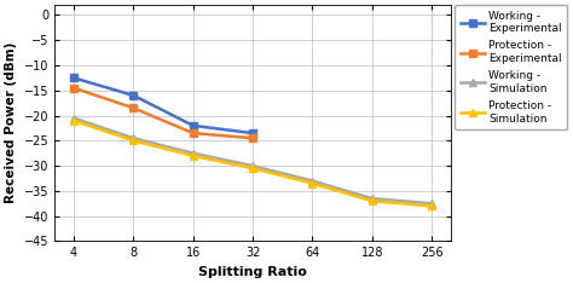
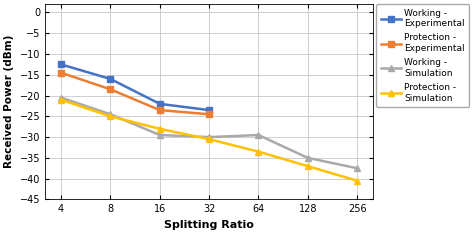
Working - Simulation/16: -27.5 -> -29.5
Working - Simulation/64: -33.0 -> -29.5
Working - Simulation/128: -36.5 -> -35.0
Protection - Simulation/256: -38.0 -> -40.5
